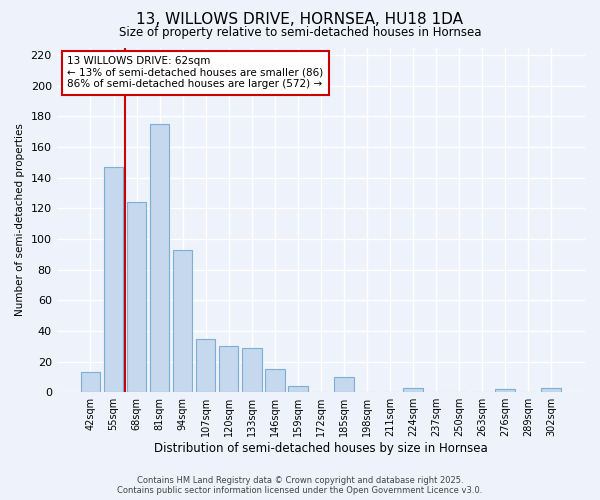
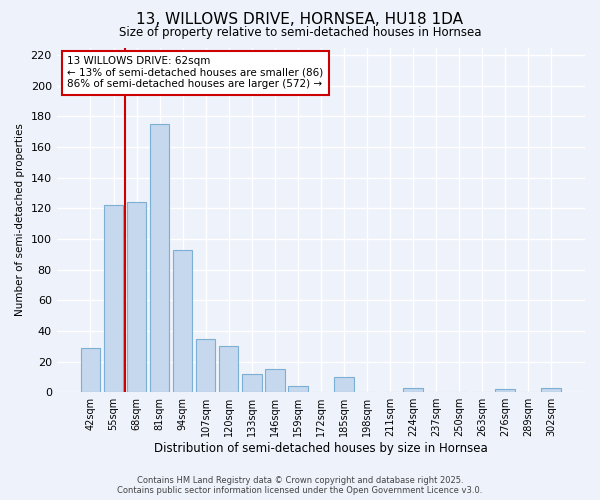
42sqm: 13 -> 29
55sqm: 147 -> 122
133sqm: 29 -> 12
